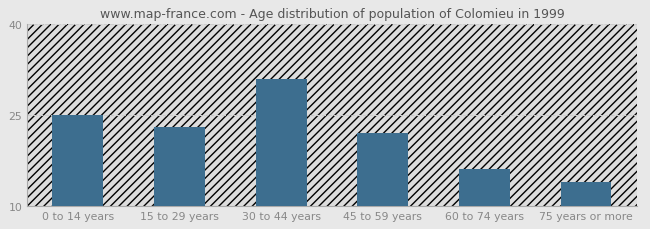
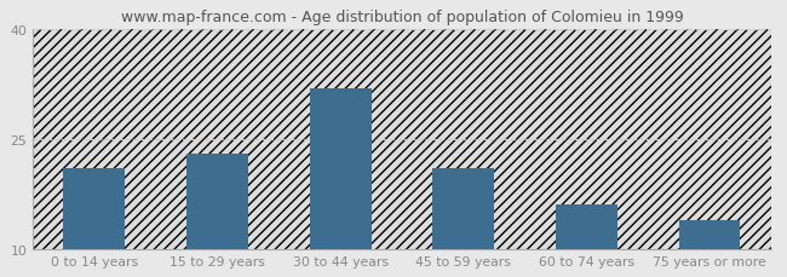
0 to 14 years: 25 -> 21
30 to 44 years: 31 -> 32
45 to 59 years: 22 -> 21
